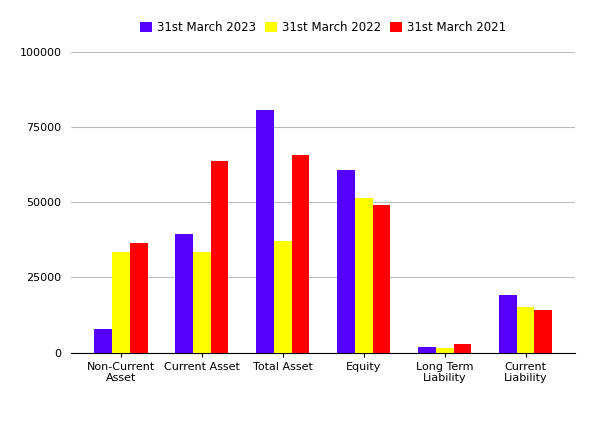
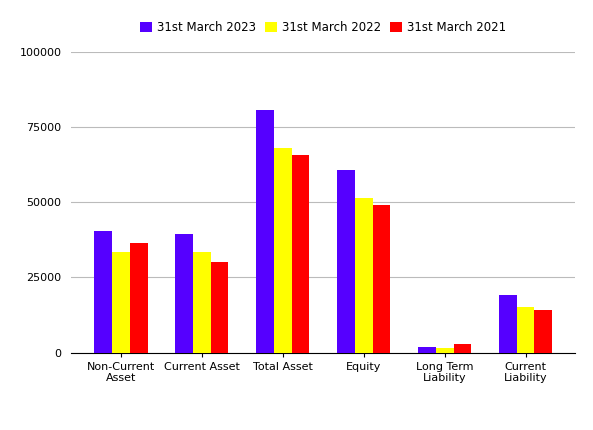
31st March 2023/Non-Current Asset: 8000 -> 40500
31st March 2021/Current Asset: 63500 -> 30000
31st March 2022/Total Asset: 37000 -> 68000
